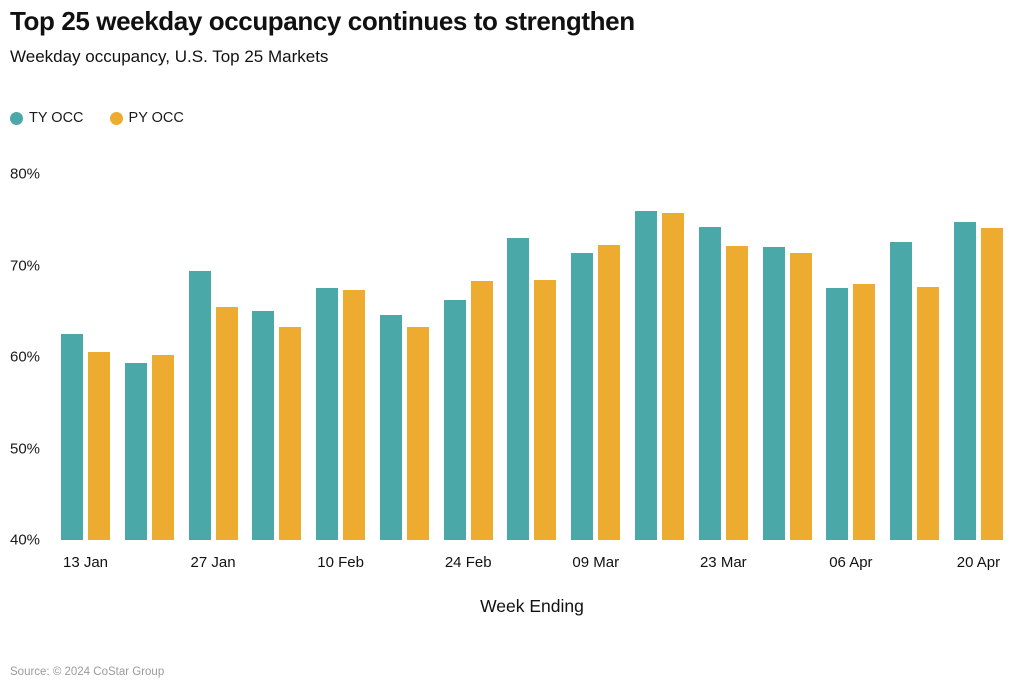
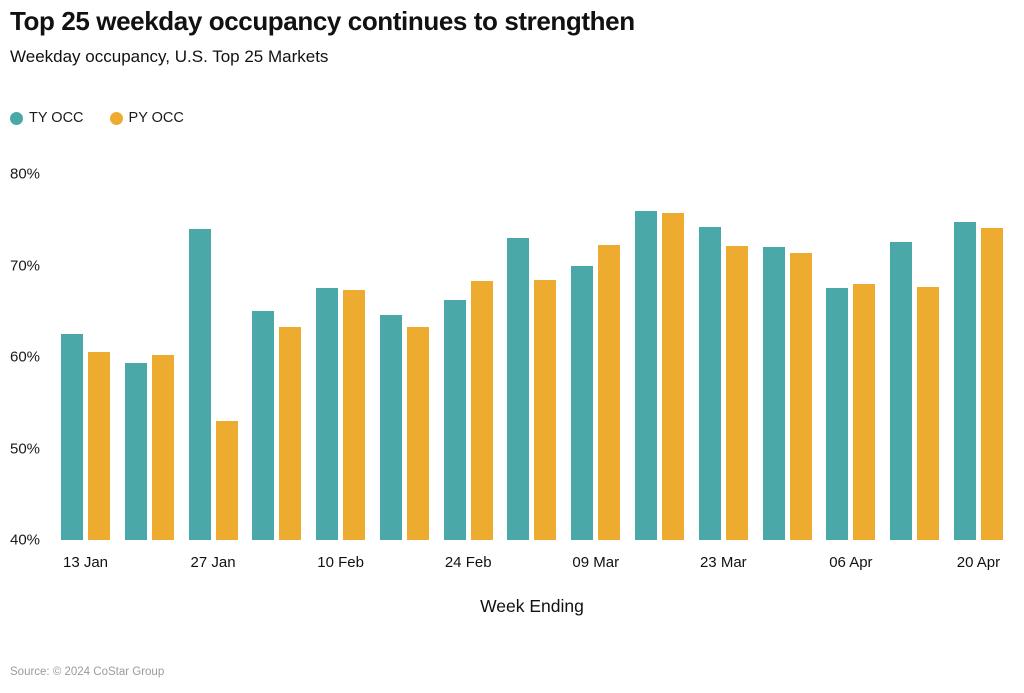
TY OCC/27 Jan: 69% -> 74%
PY OCC/27 Jan: 66% -> 53%
TY OCC/09 Mar: 71% -> 70%
